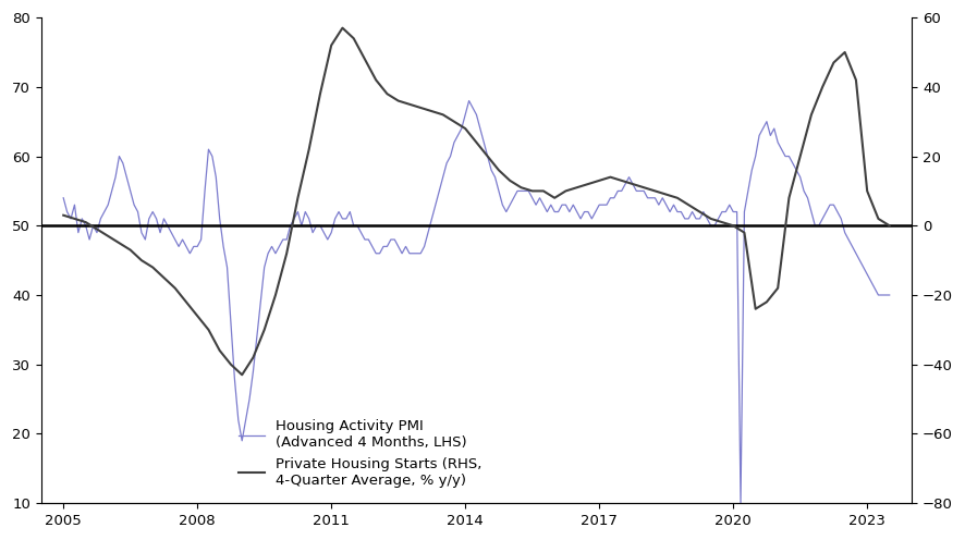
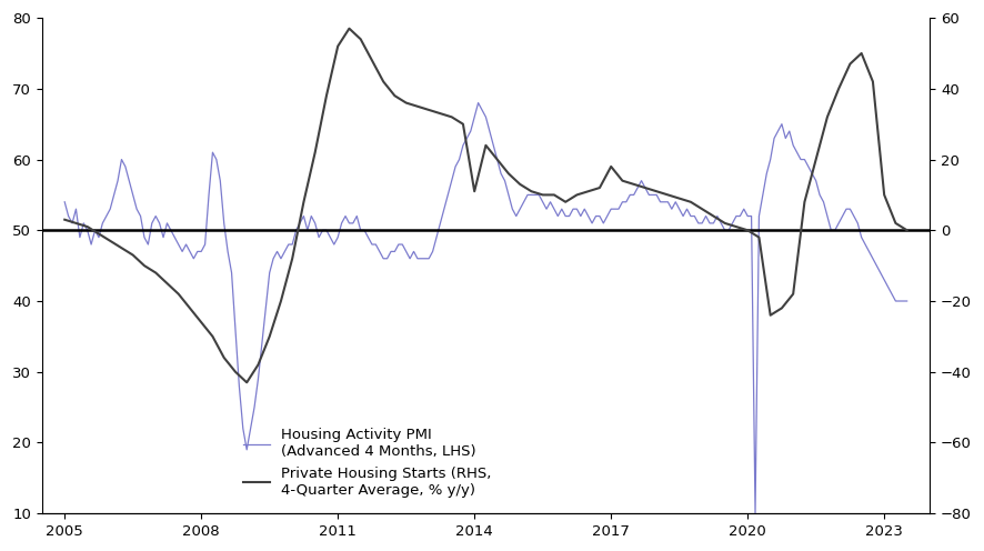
Private Housing Starts (RHS, 4-Quarter Average, % y/y)/2014: 28 -> 11
Private Housing Starts (RHS, 4-Quarter Average, % y/y)/2017: 13 -> 18
